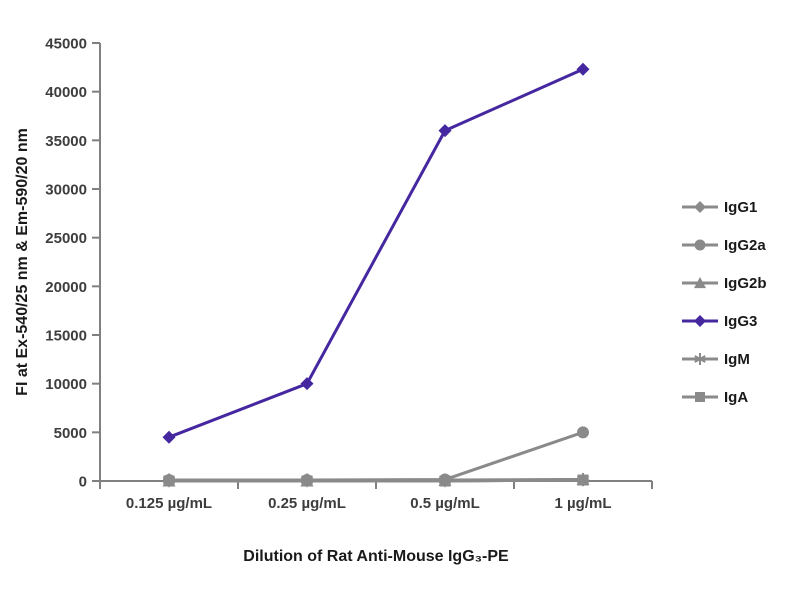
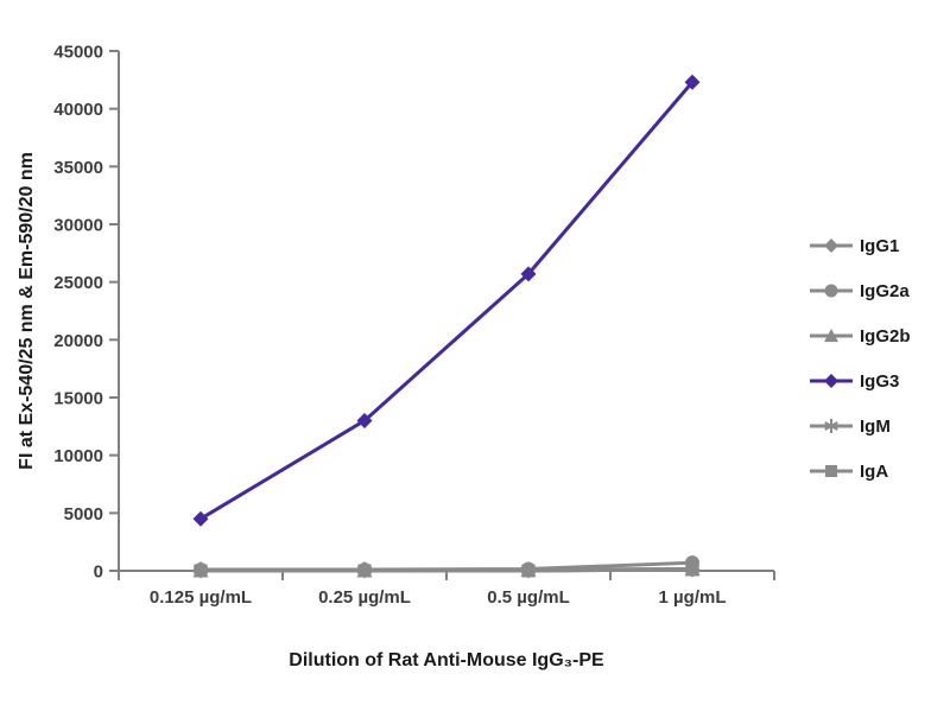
IgG3/0.25 µg/mL: 10000 -> 13000
IgG3/0.5 µg/mL: 36000 -> 26000
IgG2a/1 µg/mL: 5000 -> 1000
